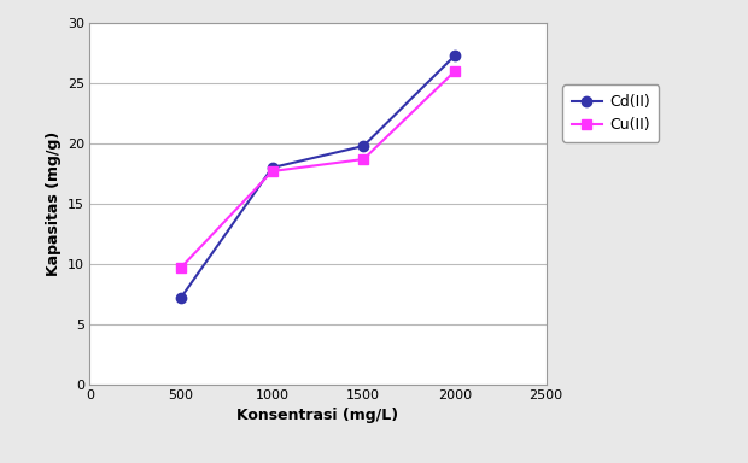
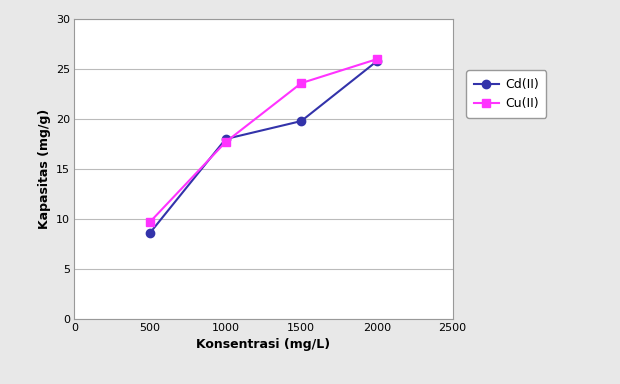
Cd(II)/500: 7.2 -> 8.6
Cu(II)/1500: 18.7 -> 23.6
Cd(II)/2000: 27.3 -> 25.8
